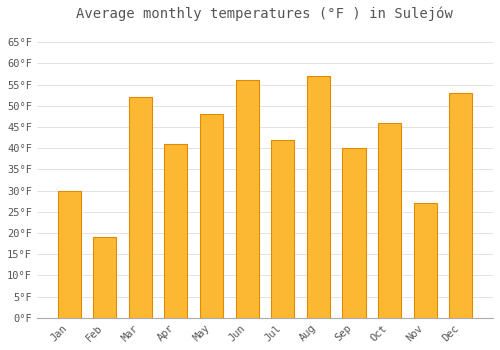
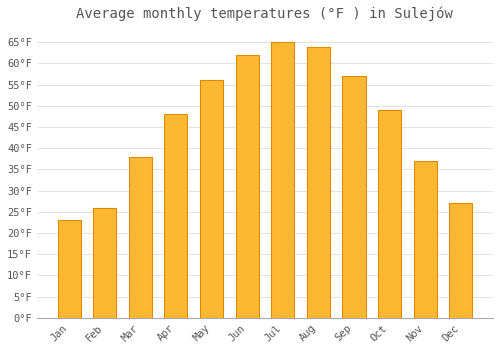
Jan: 30°F -> 23°F
Feb: 19°F -> 26°F
Mar: 52°F -> 38°F
Apr: 41°F -> 48°F
May: 48°F -> 56°F
Jun: 56°F -> 62°F
Jul: 42°F -> 65°F
Aug: 57°F -> 64°F
Sep: 40°F -> 57°F
Oct: 46°F -> 49°F
Nov: 27°F -> 37°F
Dec: 53°F -> 27°F
